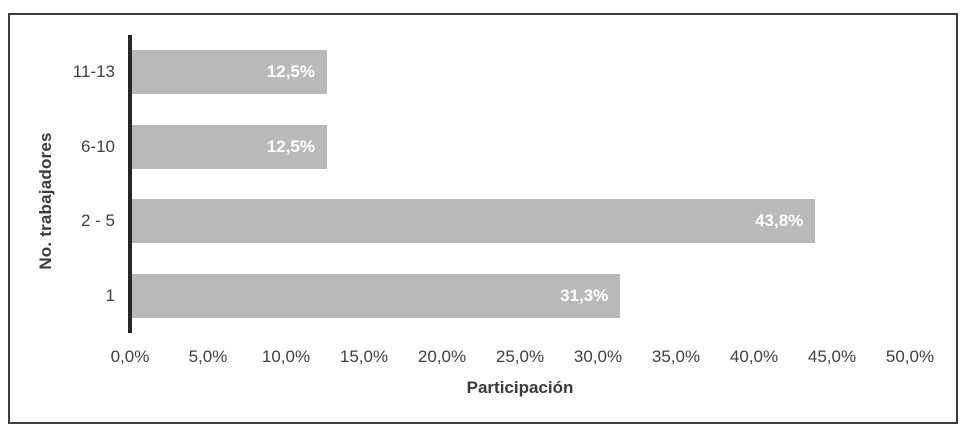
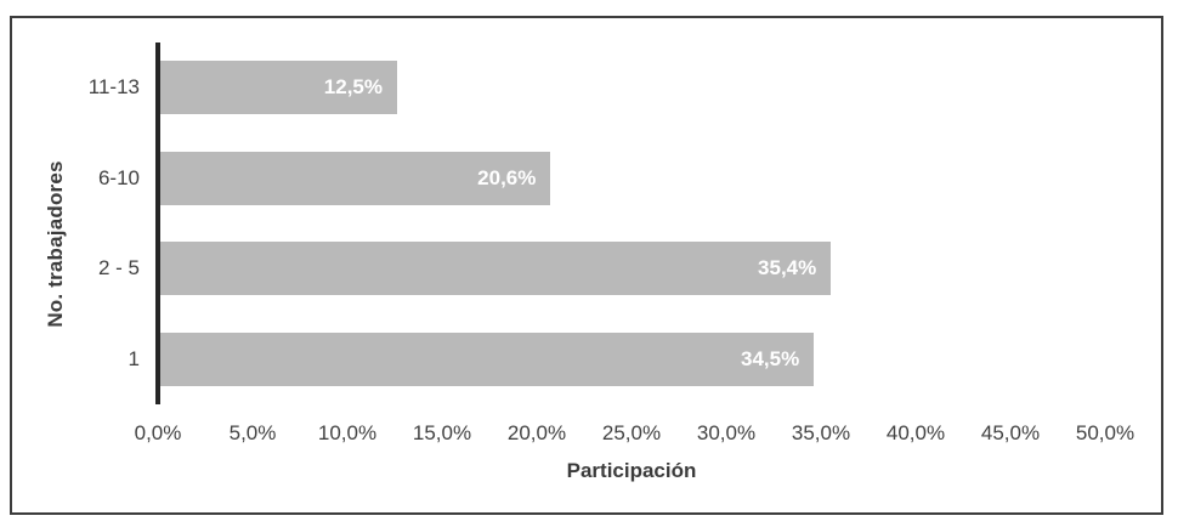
6-10: 12,5% -> 20,6%
2 - 5: 43,8% -> 35,4%
1: 31,3% -> 34,5%
